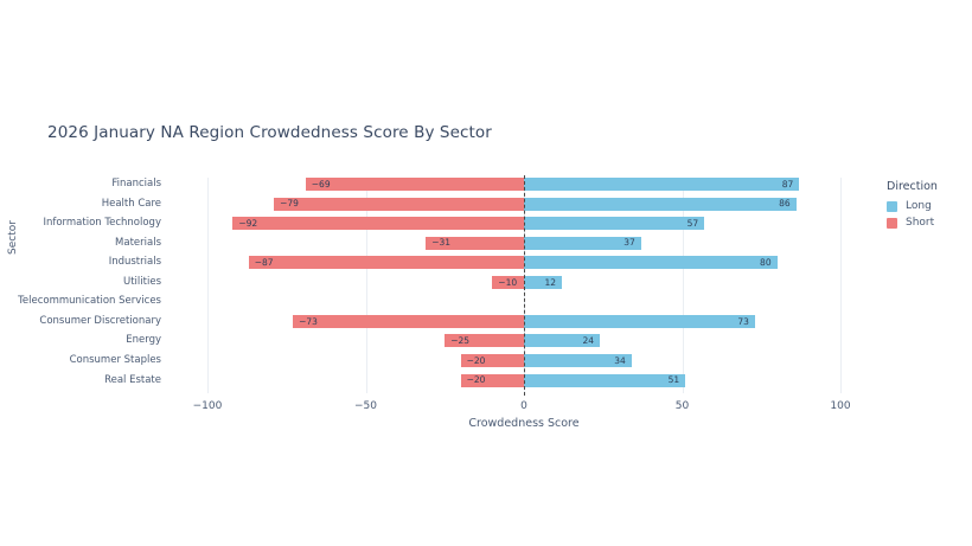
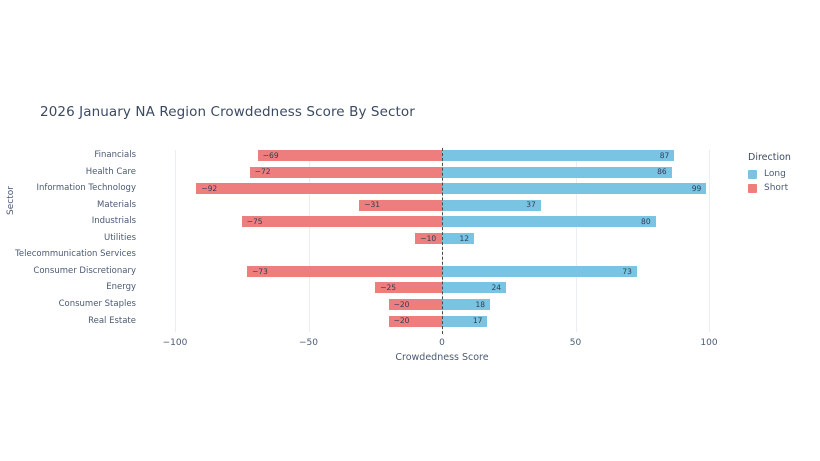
Short/Health Care: −79 -> −72
Long/Information Technology: 57 -> 99
Short/Industrials: −87 -> −75
Long/Consumer Staples: 34 -> 18
Long/Real Estate: 51 -> 17
